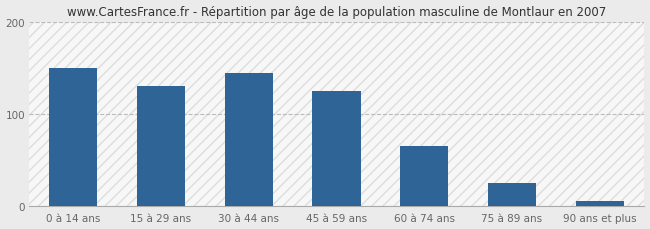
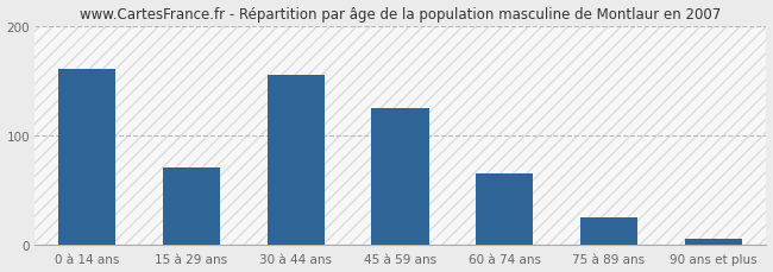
0 à 14 ans: 150 -> 160
15 à 29 ans: 130 -> 70
30 à 44 ans: 144 -> 155
